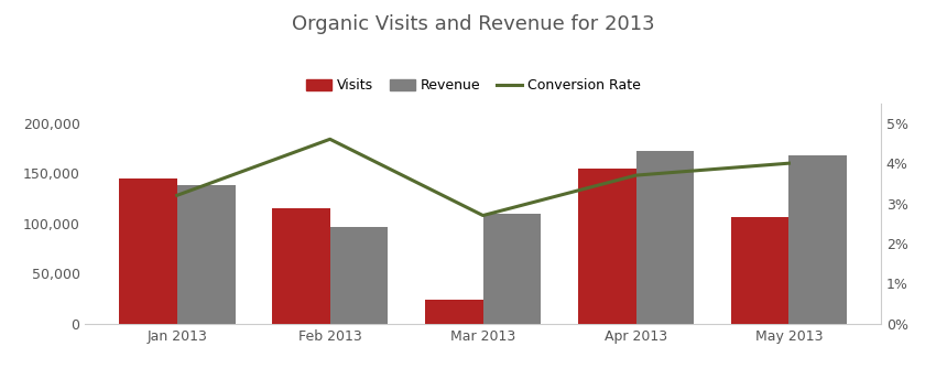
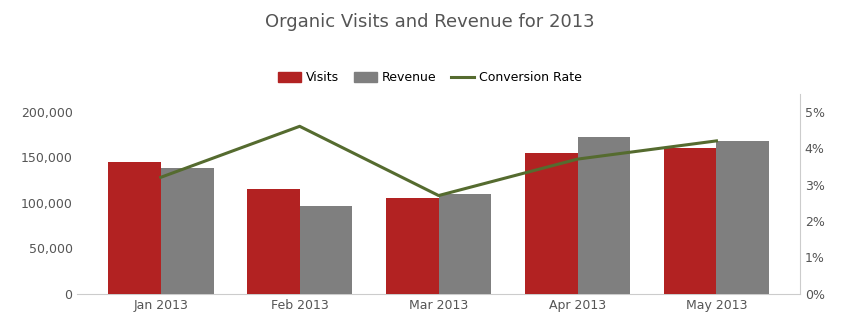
Visits/Mar 2013: 24,000 -> 105,000
Visits/May 2013: 106,000 -> 160,000
Conversion Rate/May 2013: 4.0% -> 4.2%
